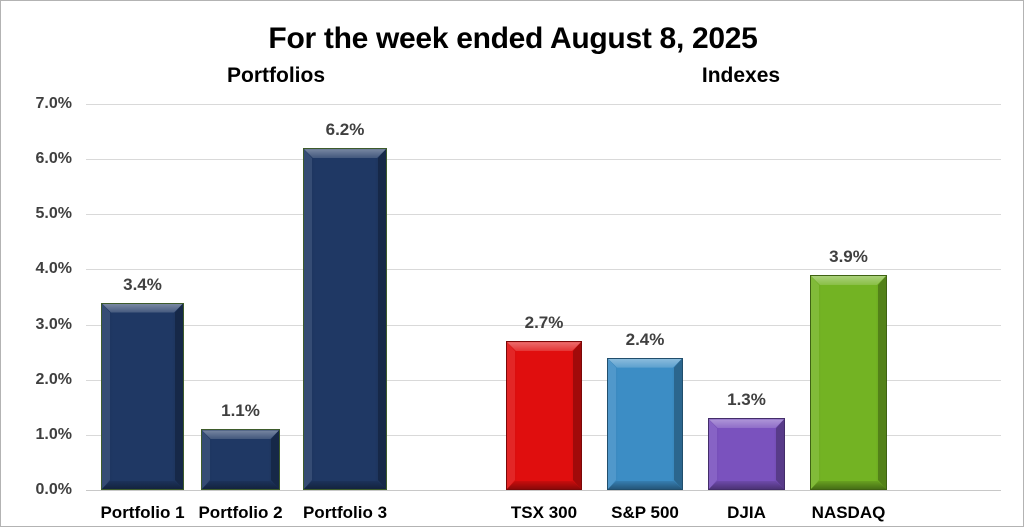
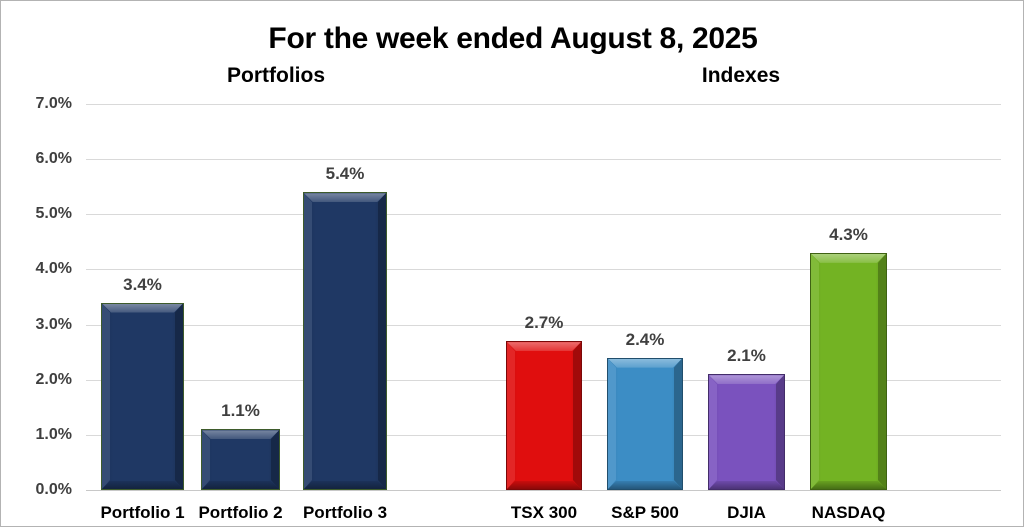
Portfolio 3: 6.2% -> 5.4%
DJIA: 1.3% -> 2.1%
NASDAQ: 3.9% -> 4.3%
